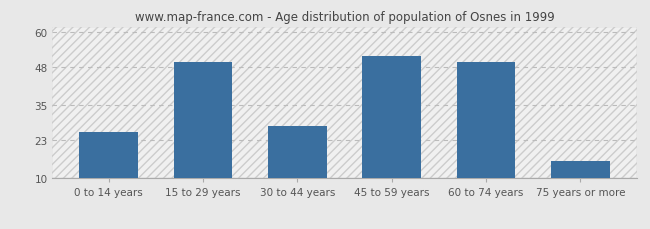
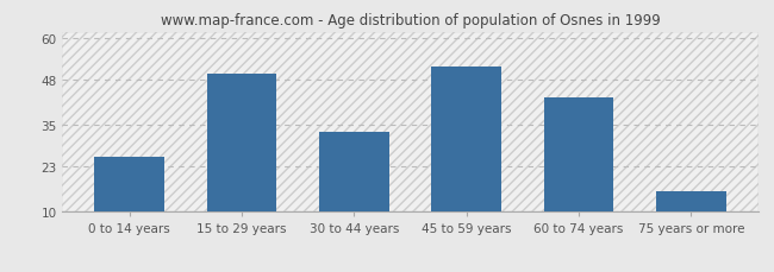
30 to 44 years: 28 -> 33
60 to 74 years: 50 -> 43
